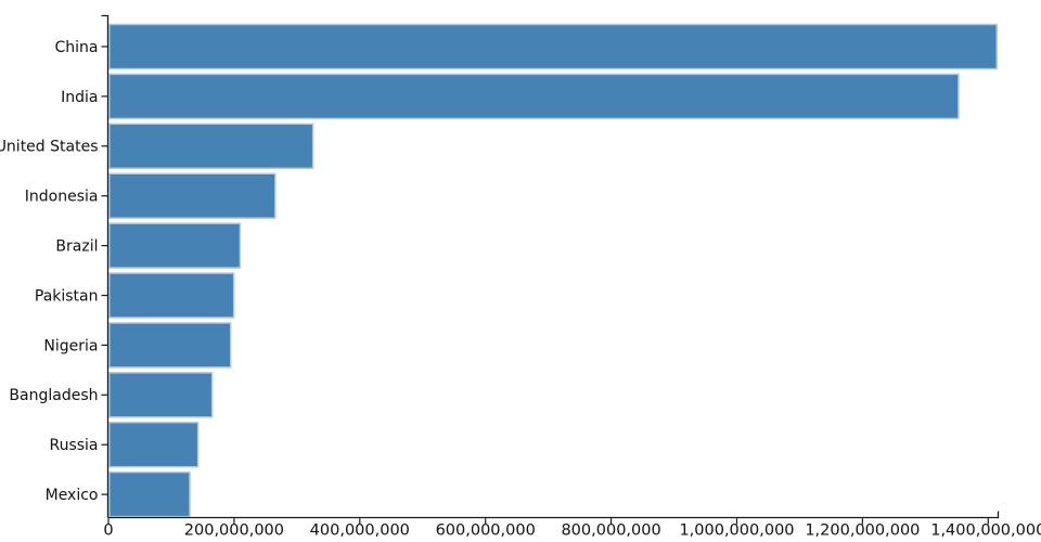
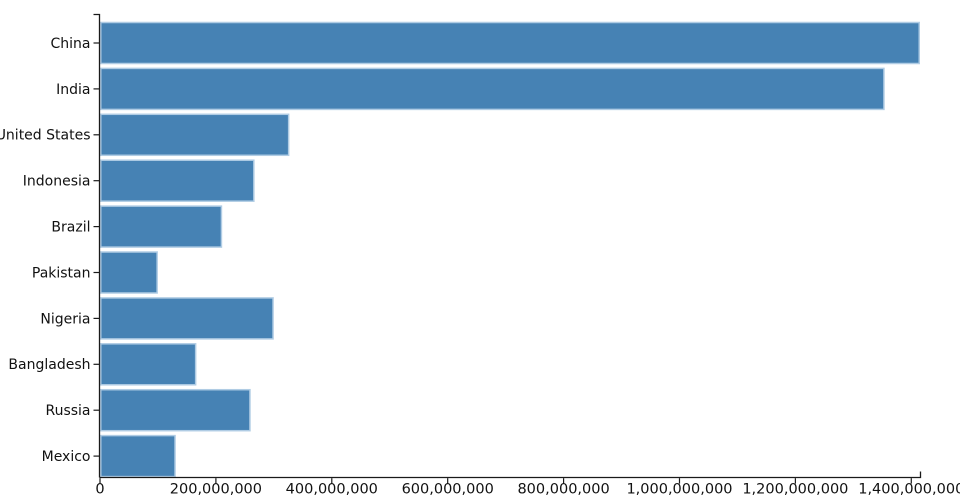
Pakistan: 200000000 -> 100000000
Nigeria: 200000000 -> 300000000
Russia: 140000000 -> 260000000
